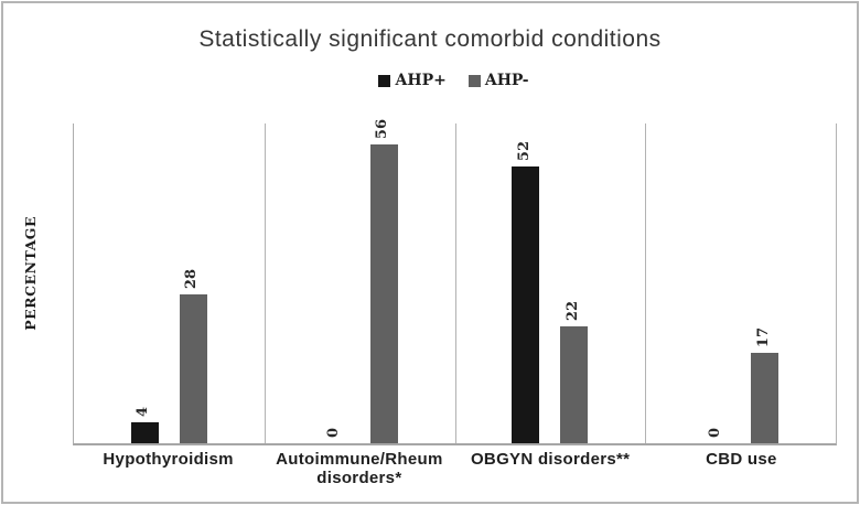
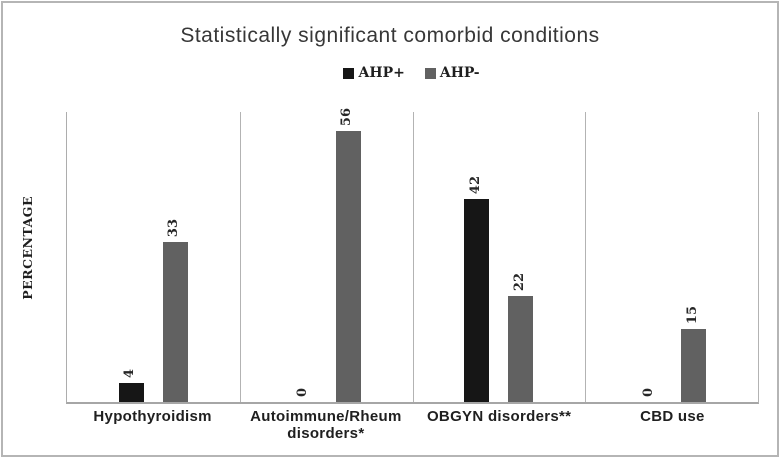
AHP-/Hypothyroidism: 28 -> 33
AHP+/OBGYN disorders**: 52 -> 42
AHP-/CBD use: 17 -> 15
